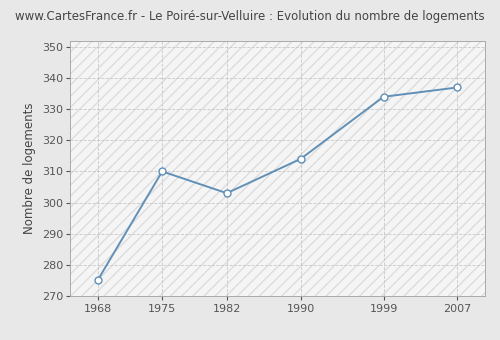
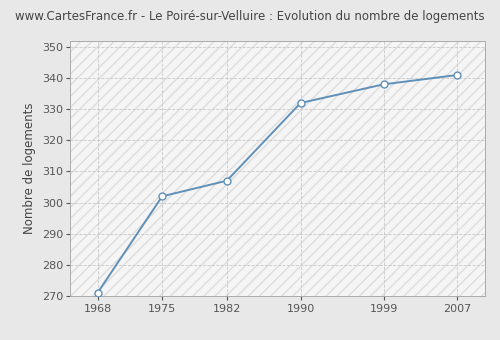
1968: 275 -> 271
1975: 310 -> 302
1982: 303 -> 307
1990: 314 -> 332
1999: 334 -> 338
2007: 337 -> 341
